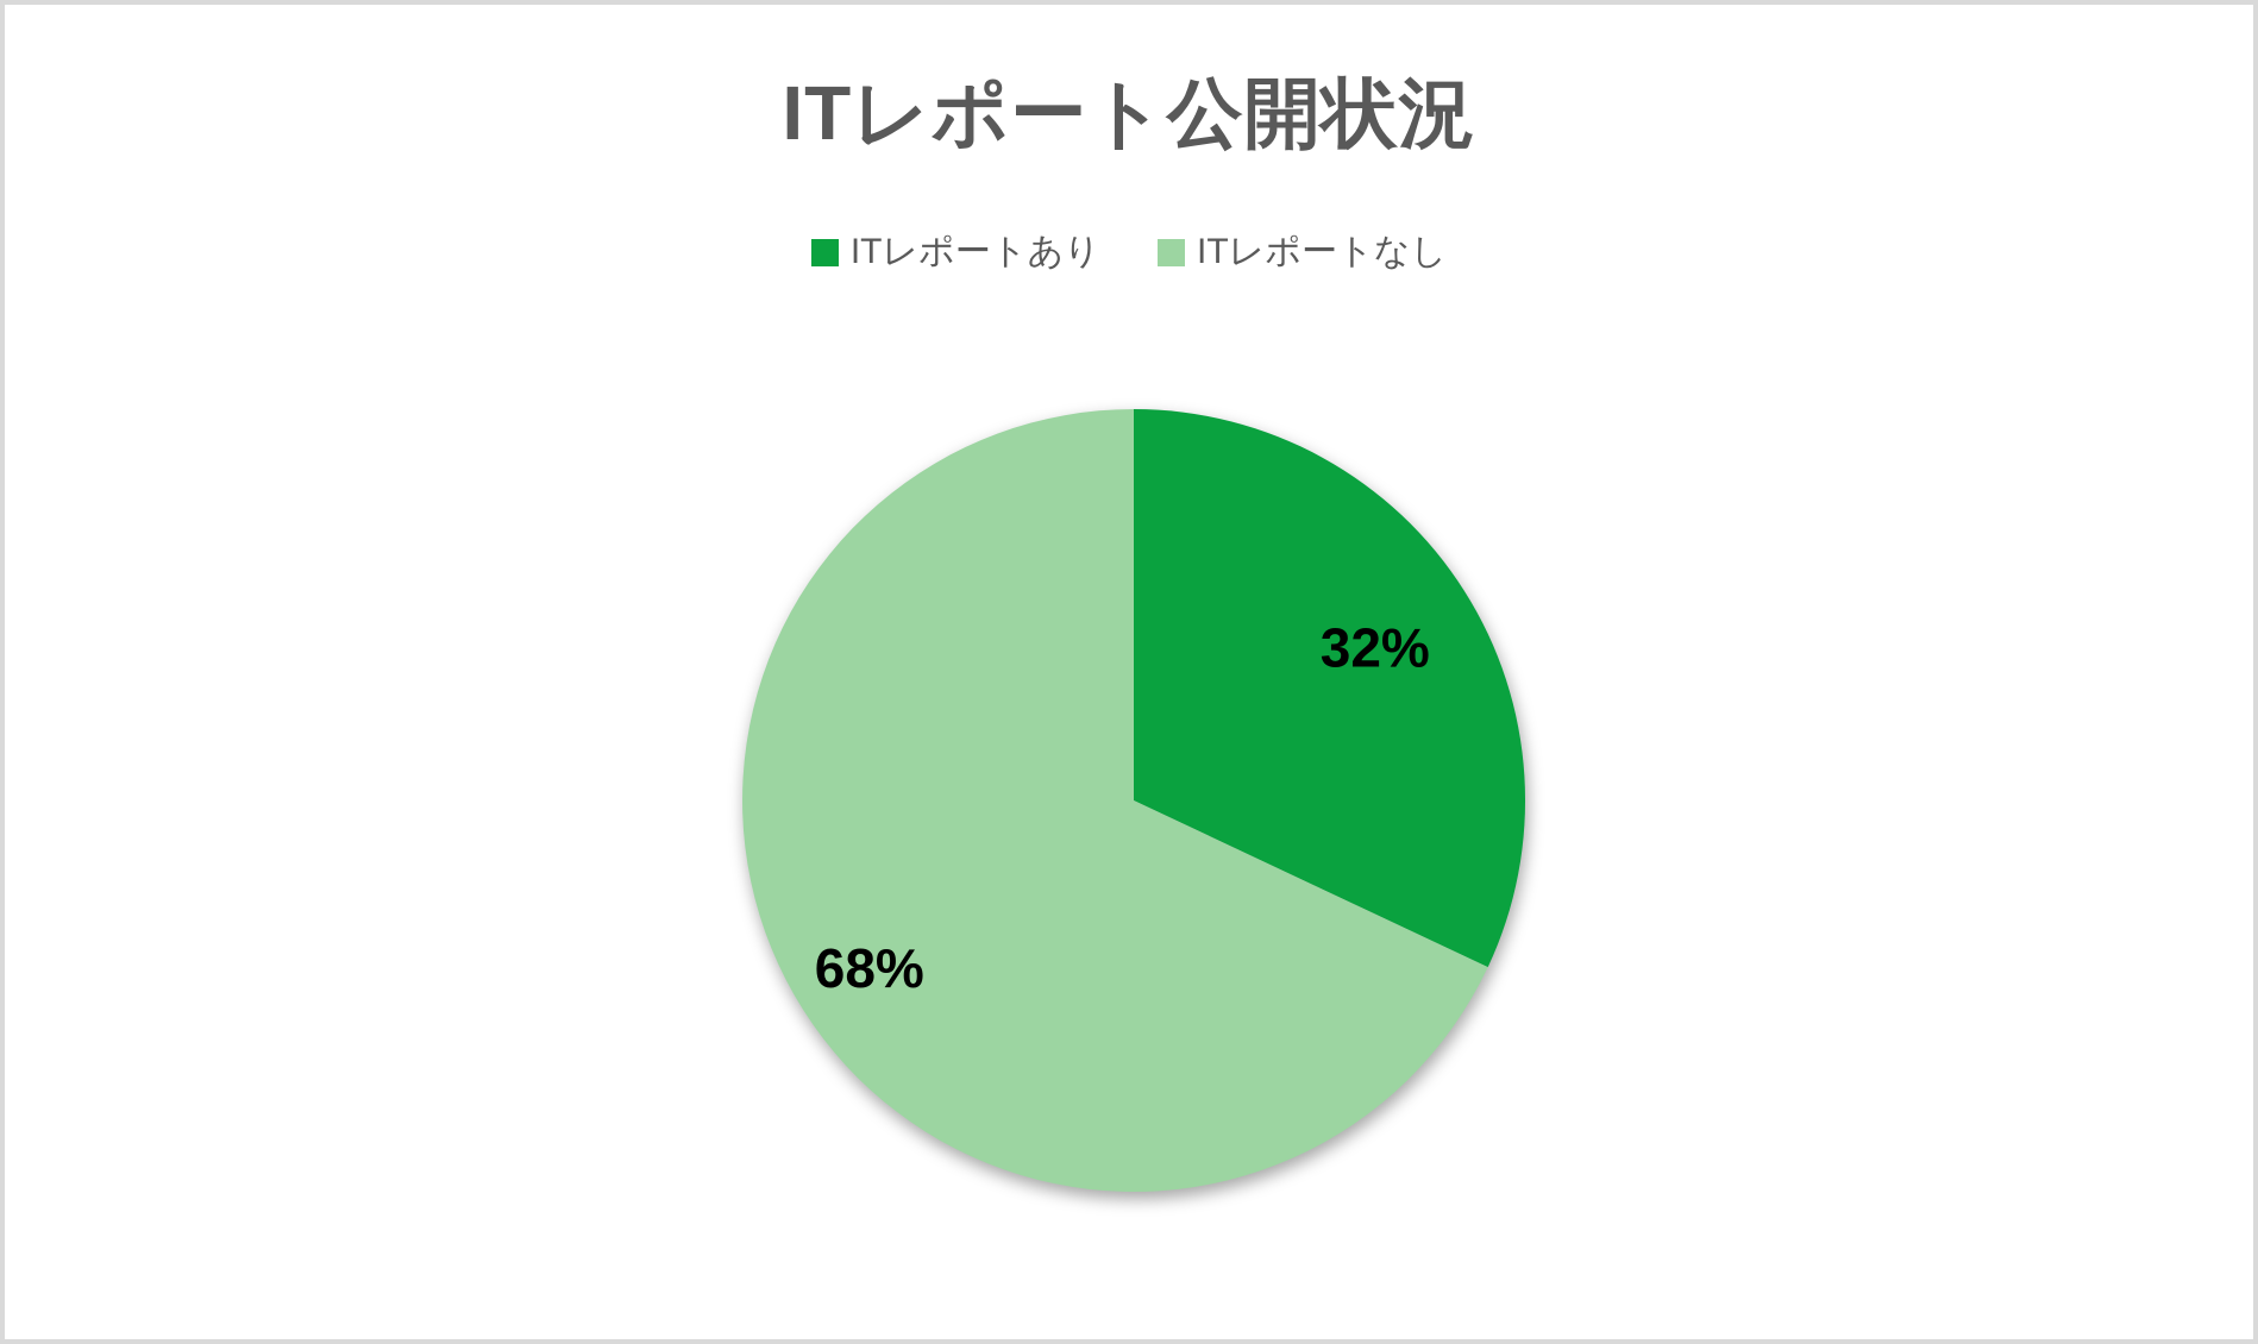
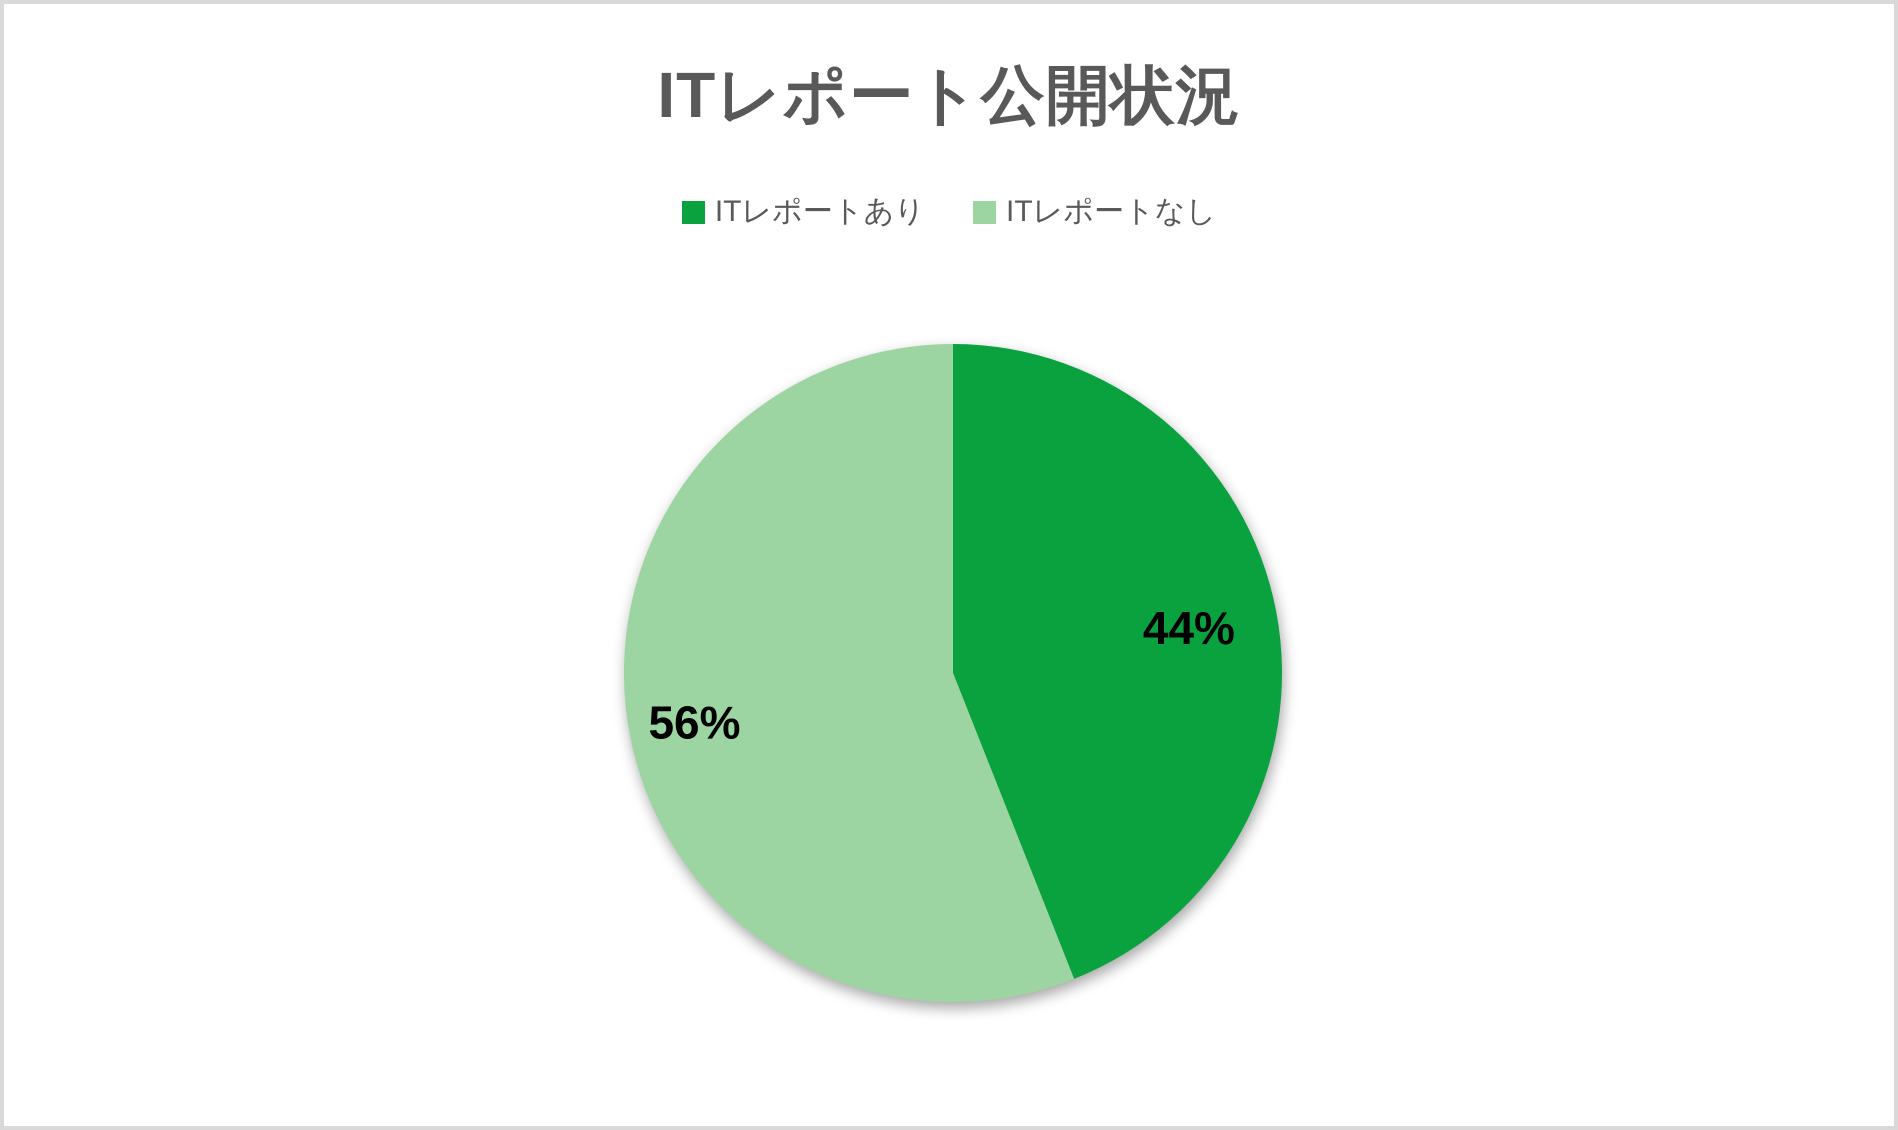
ITレポートあり: 32% -> 44%
ITレポートなし: 68% -> 56%
